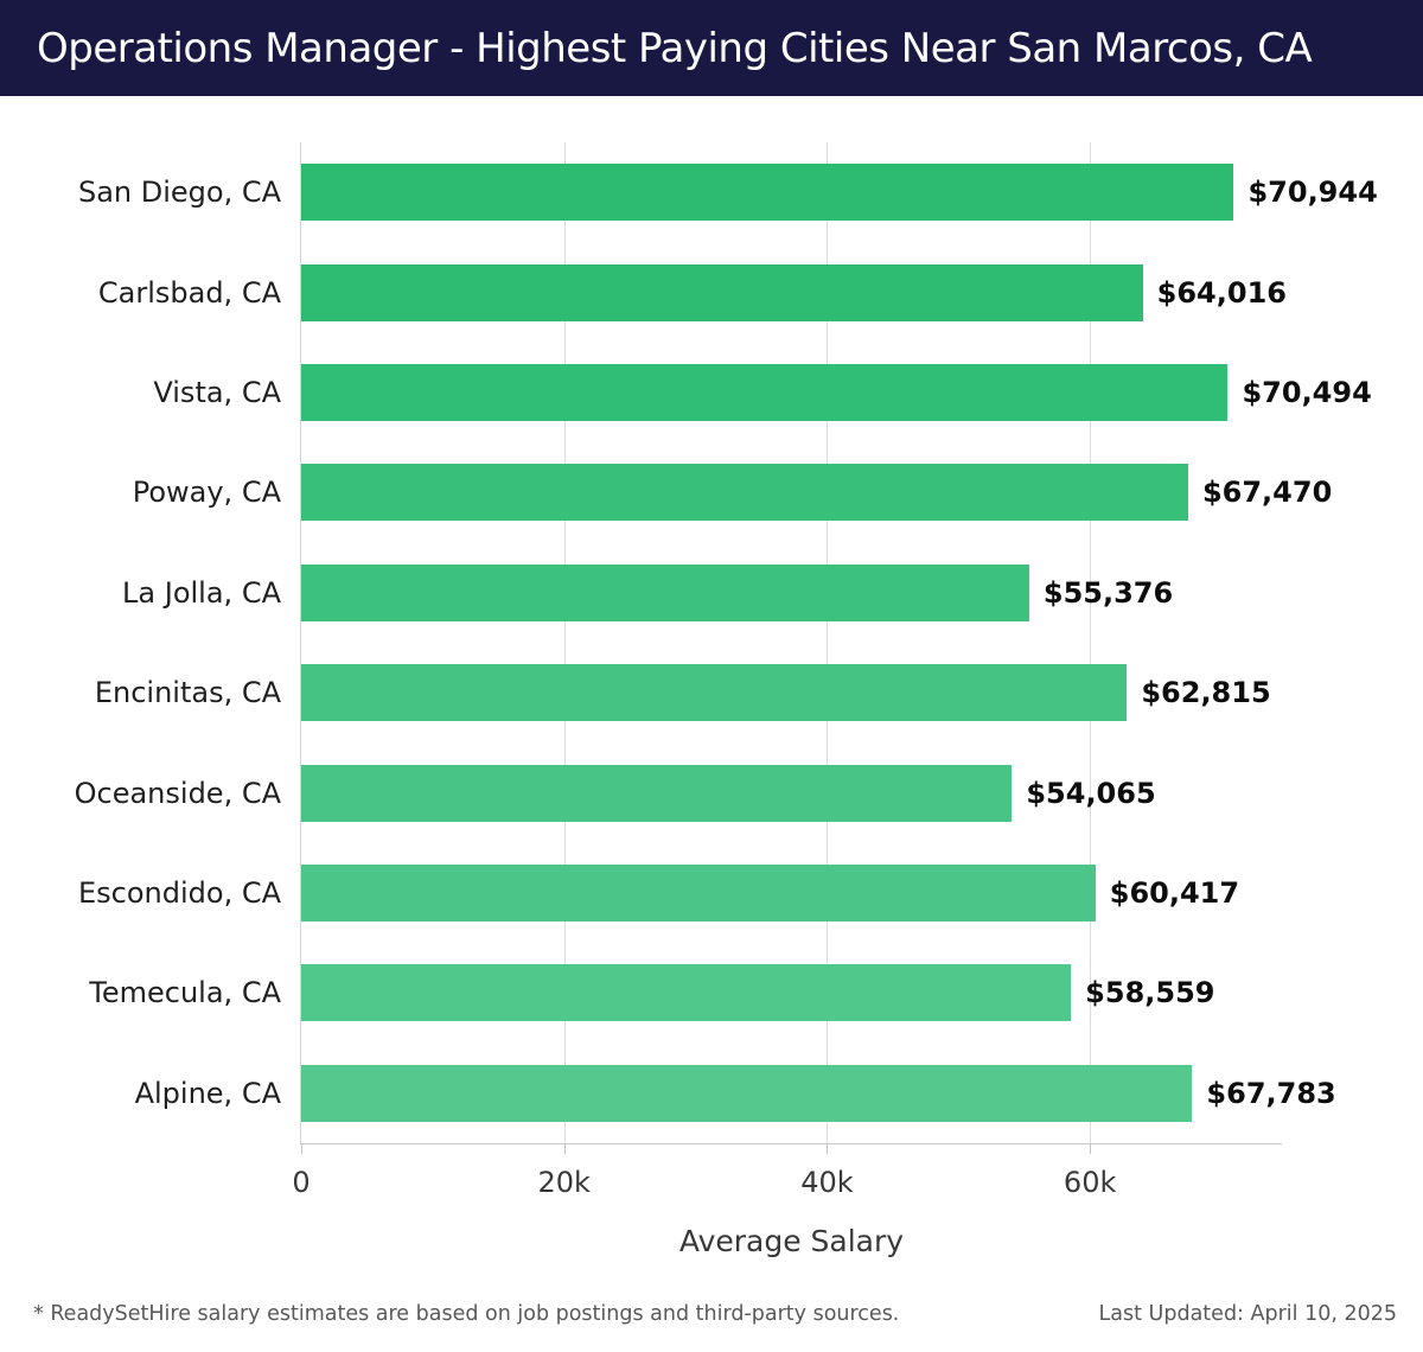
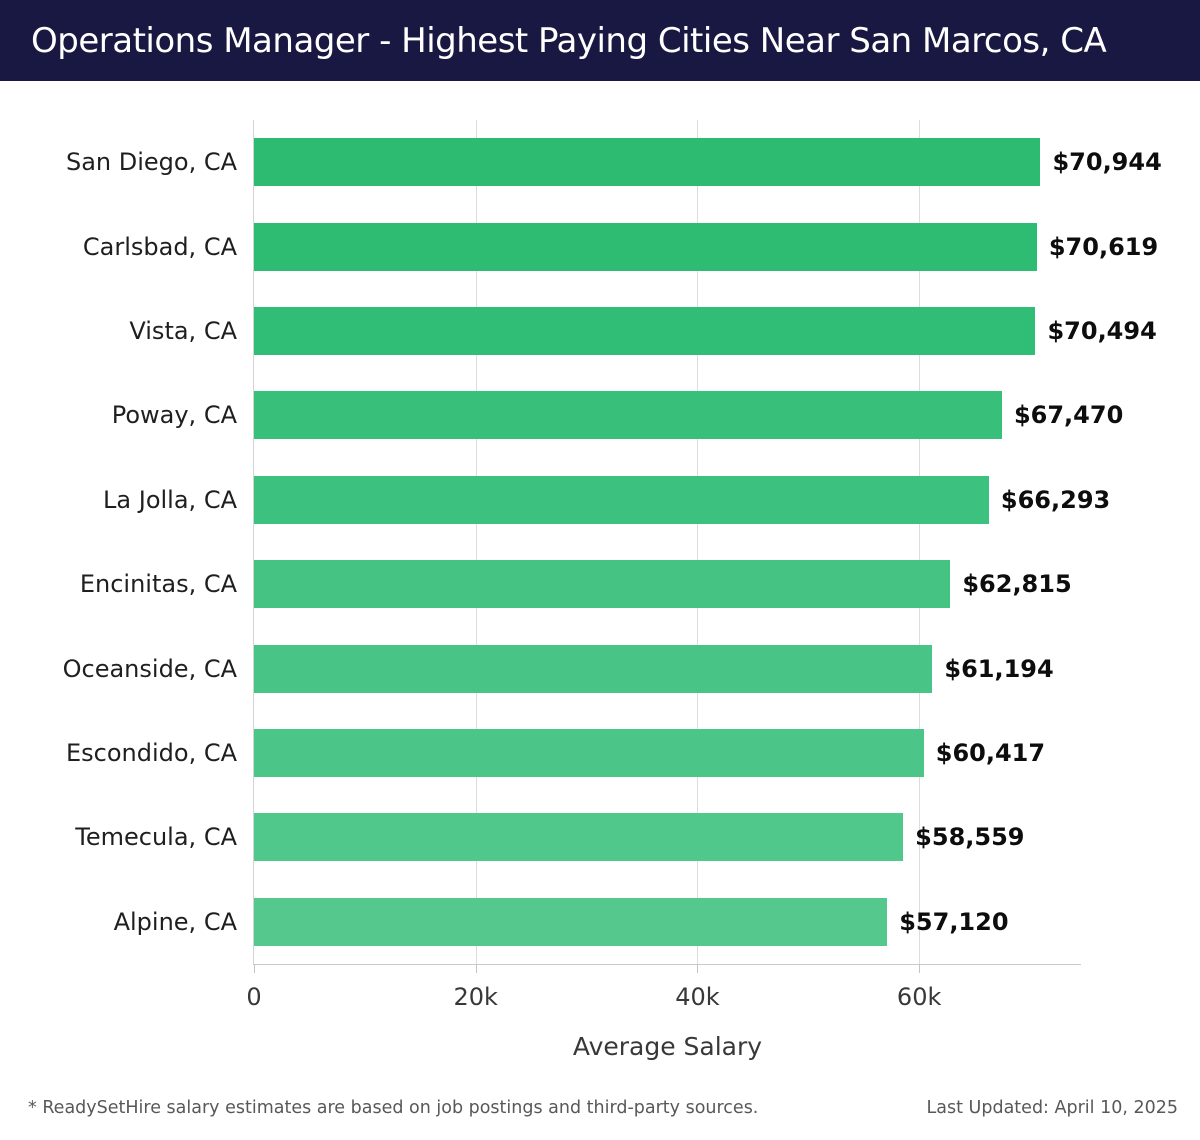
Carlsbad, CA: $64,016 -> $70,619
La Jolla, CA: $55,376 -> $66,293
Oceanside, CA: $54,065 -> $61,194
Alpine, CA: $67,783 -> $57,120
